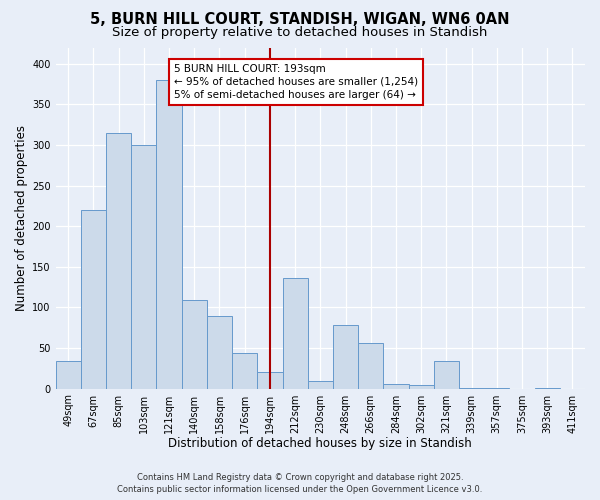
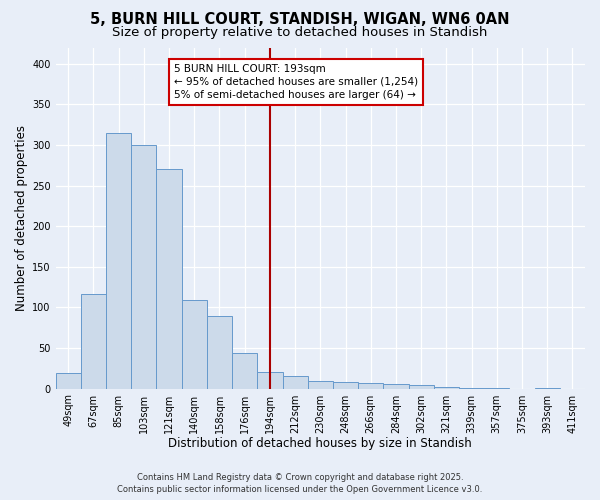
49sqm: 34 -> 19
67sqm: 220 -> 117
121sqm: 380 -> 270
212sqm: 136 -> 15
248sqm: 78 -> 8
266sqm: 56 -> 7
321sqm: 34 -> 2
